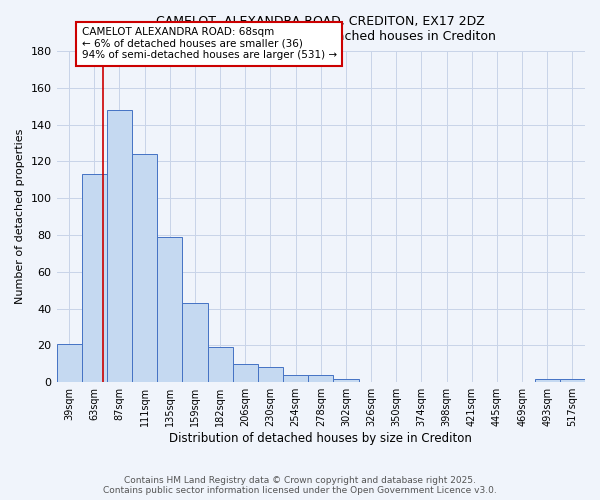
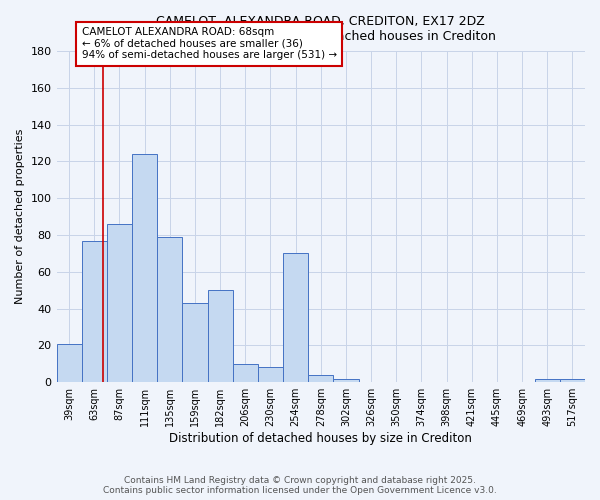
63sqm: 113 -> 77
87sqm: 148 -> 86
182sqm: 19 -> 50
254sqm: 4 -> 70
